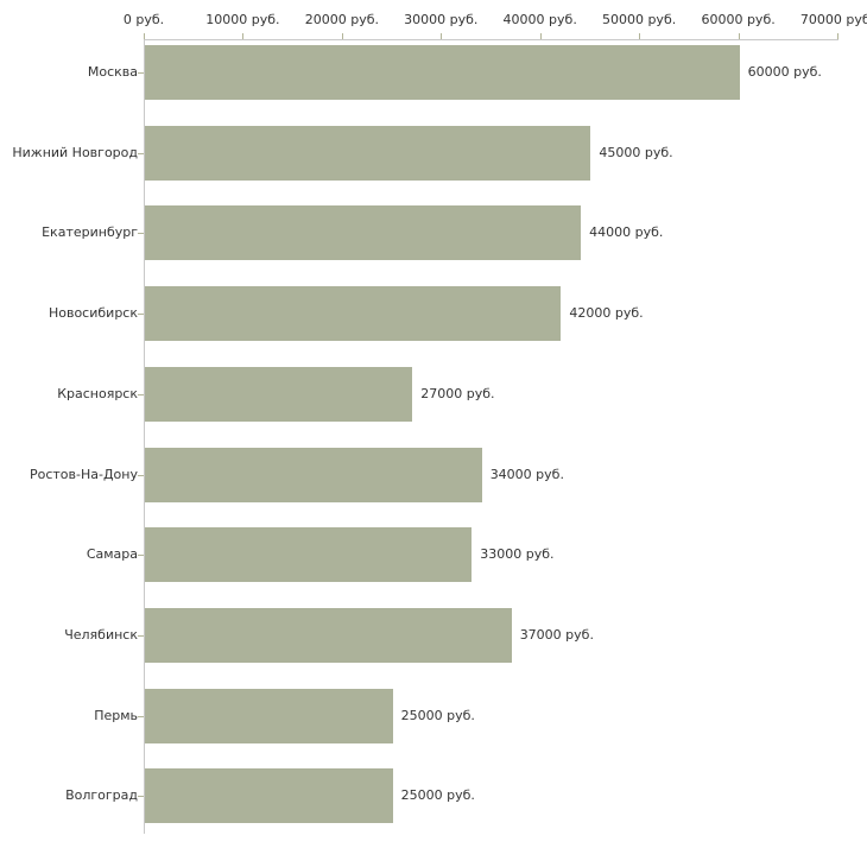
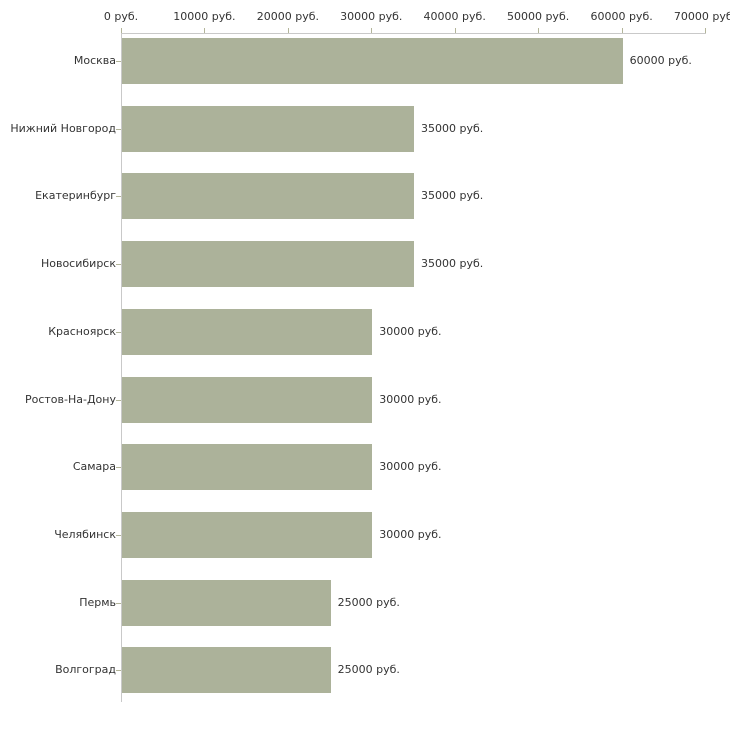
Нижний Новгород: 45000 -> 35000
Екатеринбург: 44000 -> 35000
Новосибирск: 42000 -> 35000
Красноярск: 27000 -> 30000
Ростов-На-Дону: 34000 -> 30000
Самара: 33000 -> 30000
Челябинск: 37000 -> 30000
